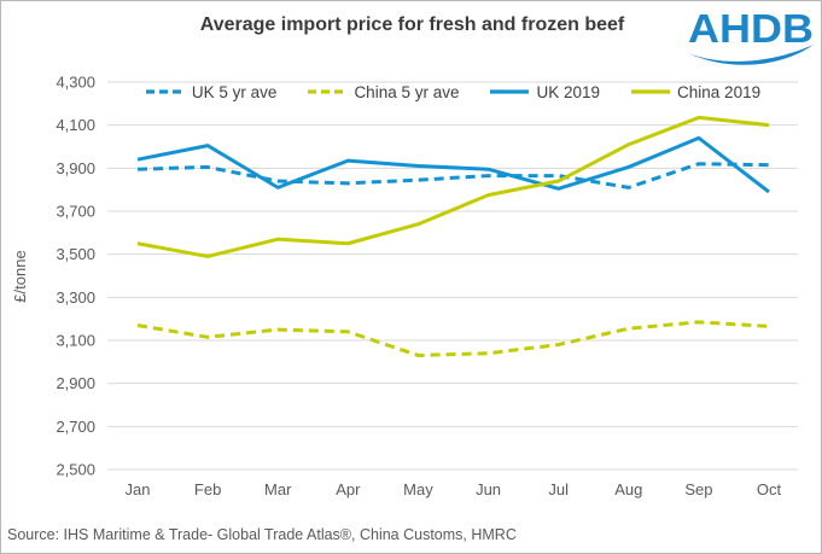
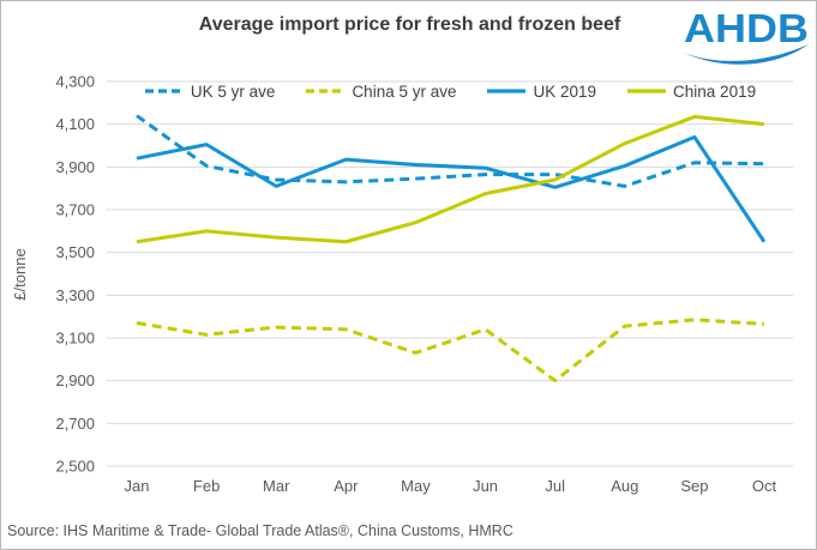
UK 5 yr ave/Jan: 3900 -> 4140
China 2019/Feb: 3490 -> 3600
China 5 yr ave/Jun: 3040 -> 3140
China 5 yr ave/Jul: 3080 -> 2900
UK 2019/Oct: 3790 -> 3550
